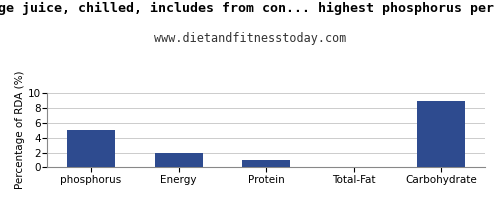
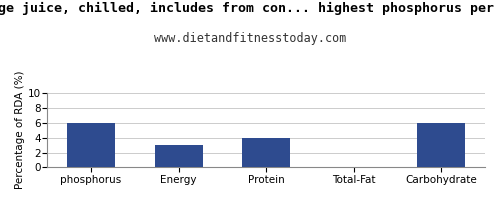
phosphorus: 5 -> 6
Energy: 2 -> 3
Protein: 1 -> 4
Carbohydrate: 9 -> 6
